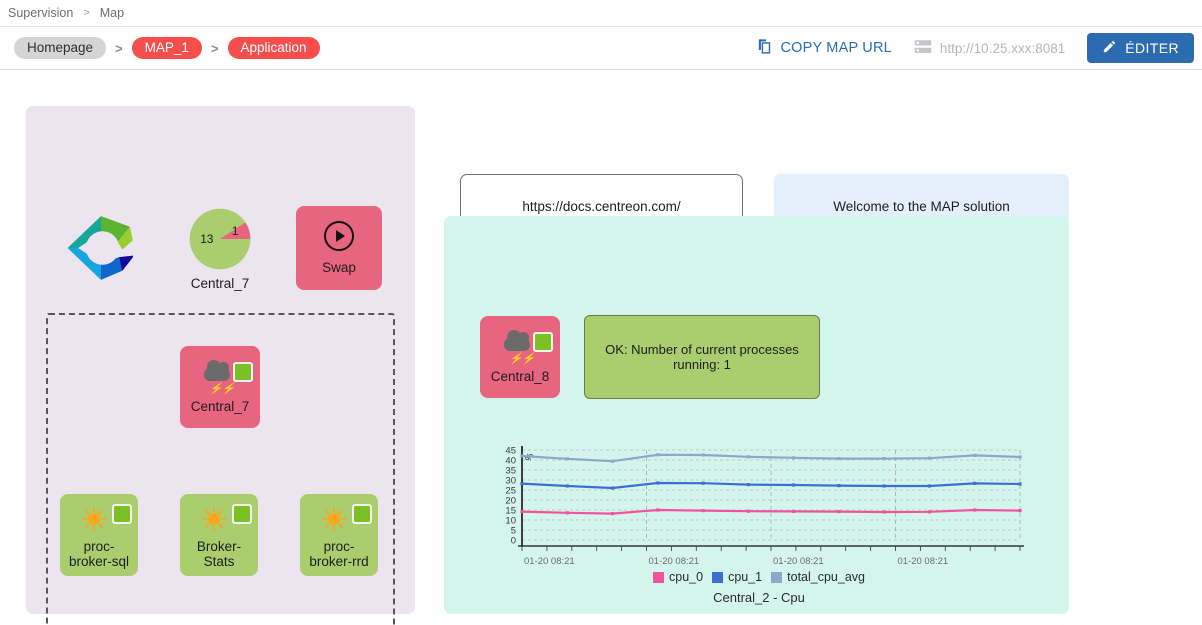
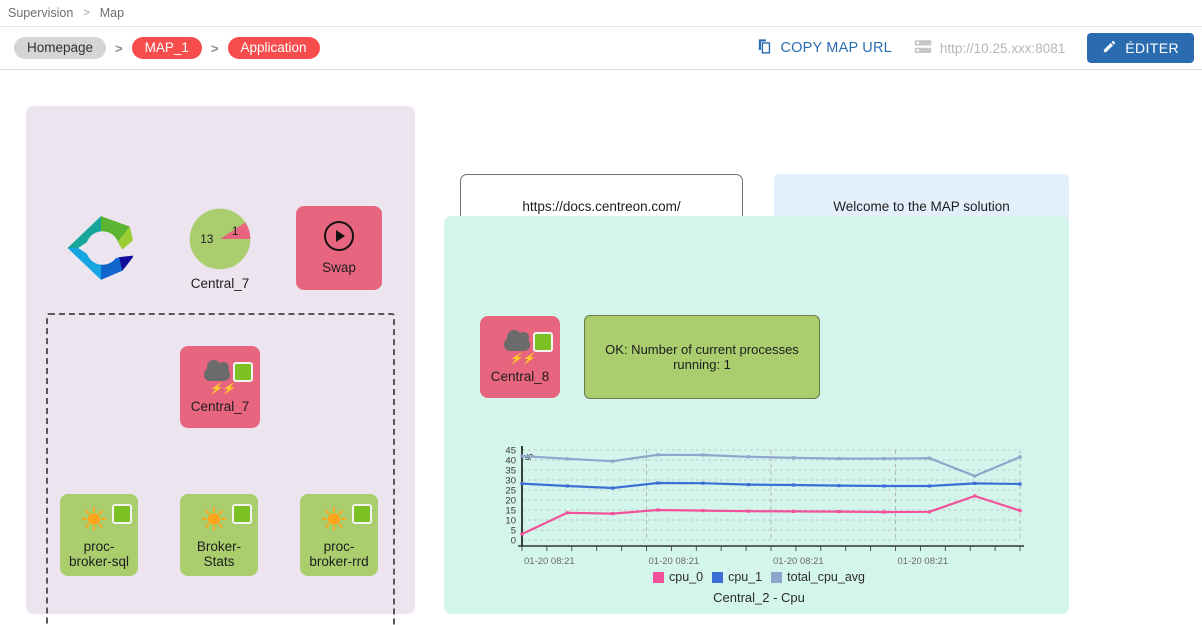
cpu_0/0: 14 -> 3
cpu_0/10: 15 -> 22
total_cpu_avg/10: 42 -> 32
